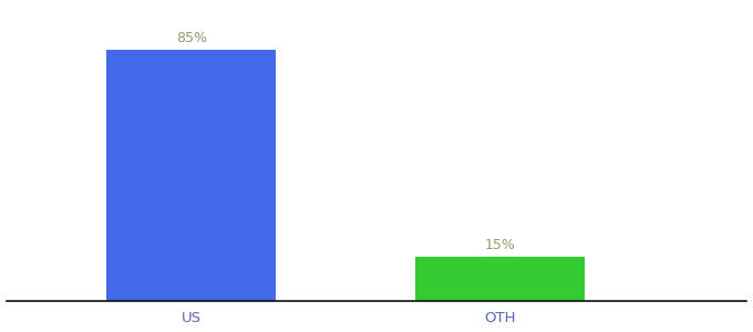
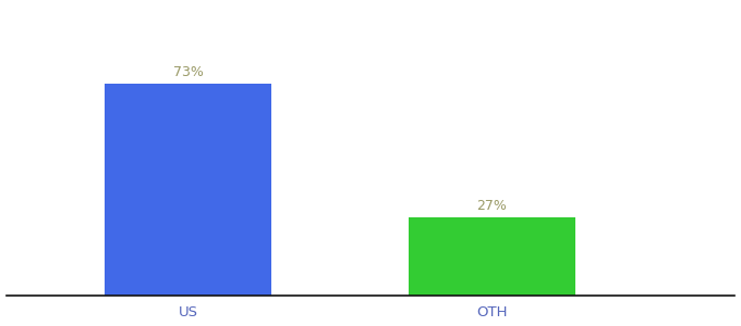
US: 85% -> 73%
OTH: 15% -> 27%
